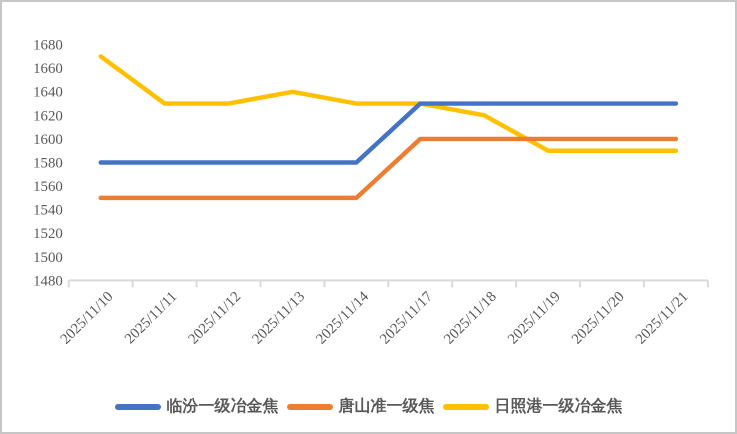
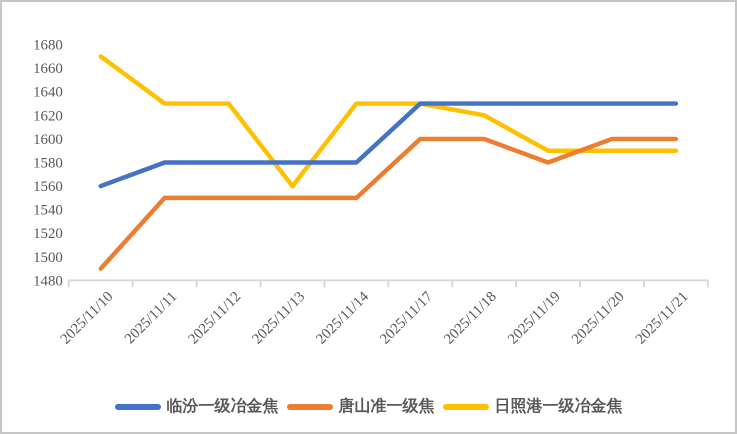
临汾一级冶金焦/2025/11/10: 1580 -> 1560
唐山准一级焦/2025/11/10: 1550 -> 1490
日照港一级冶金焦/2025/11/13: 1640 -> 1560
唐山准一级焦/2025/11/19: 1600 -> 1580
